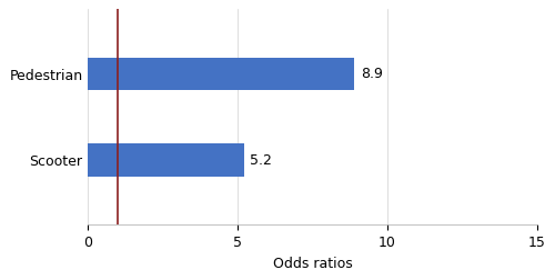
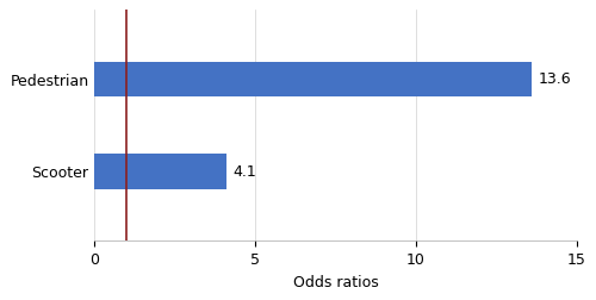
Pedestrian: 8.9 -> 13.6
Scooter: 5.2 -> 4.1
